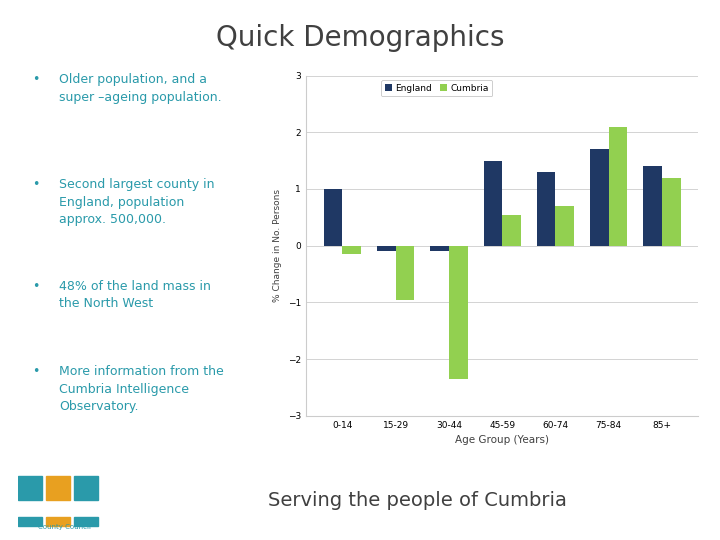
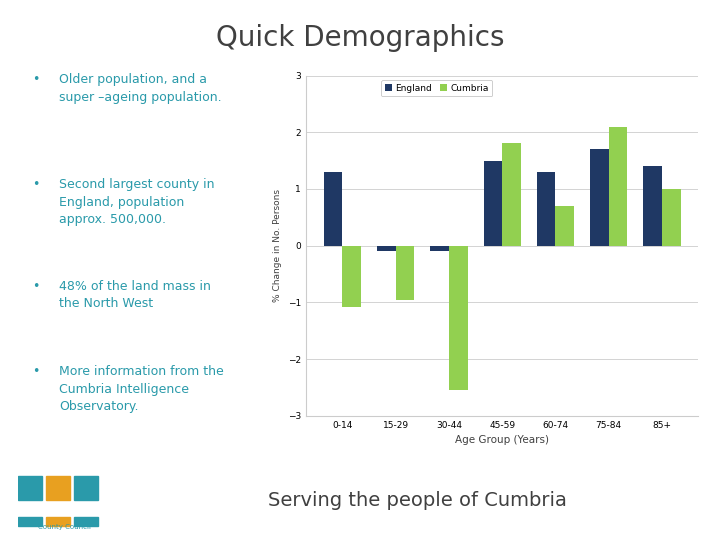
England/0-14: 1.0 -> 1.3
Cumbria/0-14: -0.15 -> -1.08
Cumbria/30-44: -2.35 -> -2.54
Cumbria/45-59: 0.55 -> 1.82
Cumbria/85+: 1.20 -> 1.00
